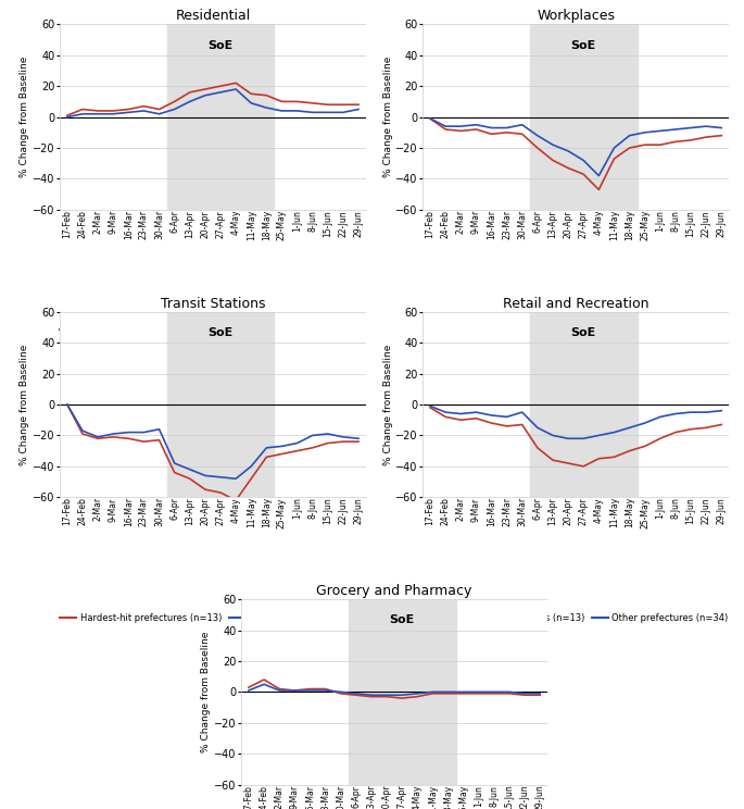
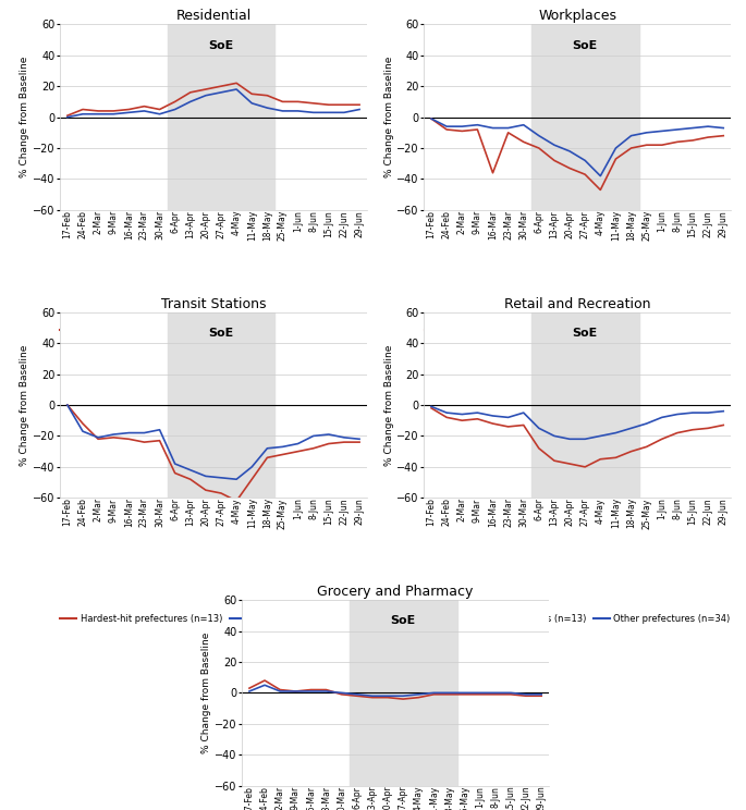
Workplaces/Hardest-hit prefectures (n=13)/16-Mar: -11 -> -36
Workplaces/Hardest-hit prefectures (n=13)/30-Mar: -11 -> -16
Transit Stations/Hardest-hit prefectures (n=13)/24-Feb: -19 -> -12
